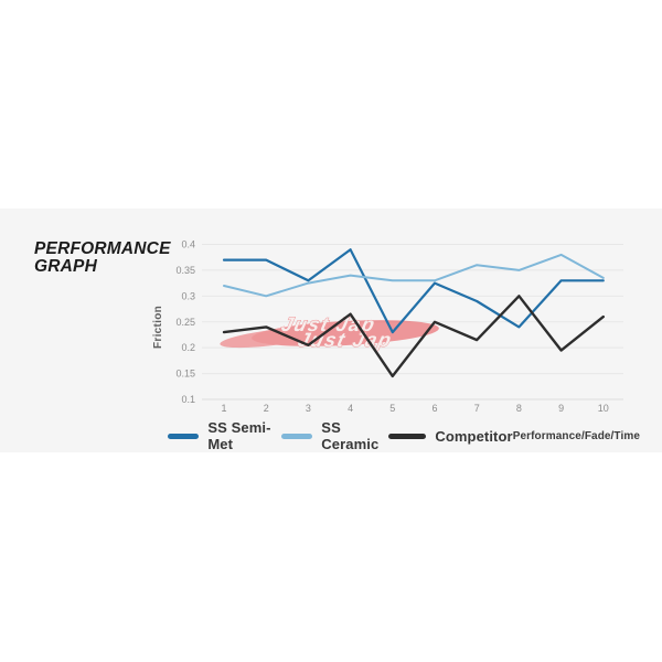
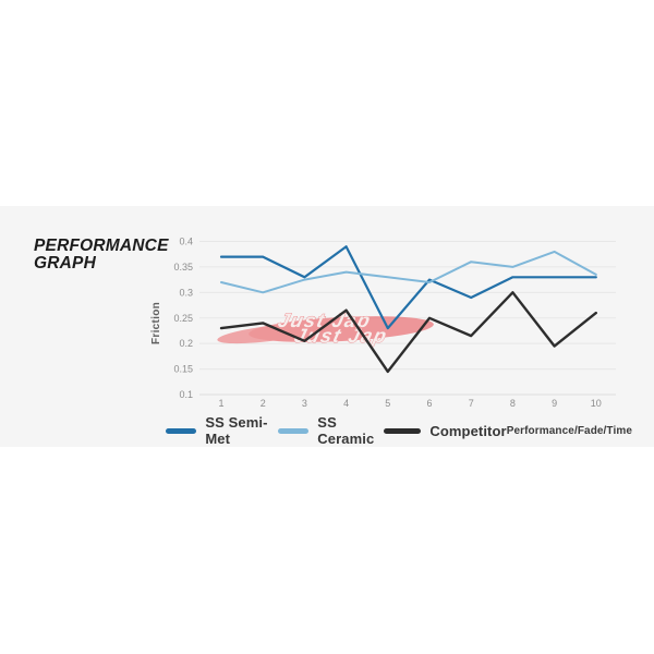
SS Ceramic/6: 0.33 -> 0.32
SS Semi-Met/8: 0.24 -> 0.33
